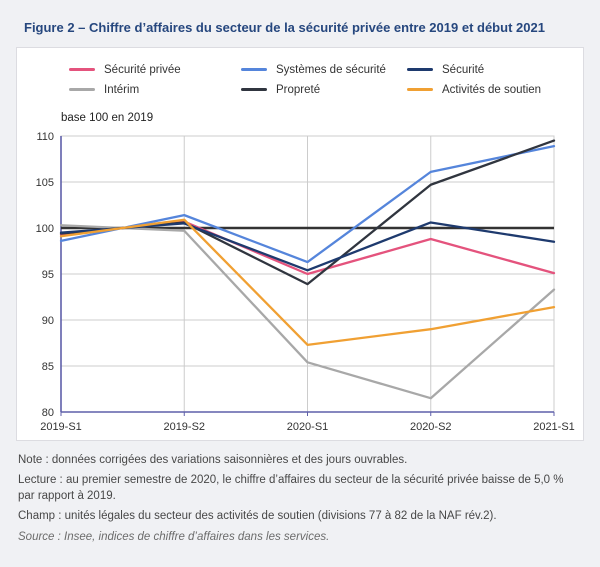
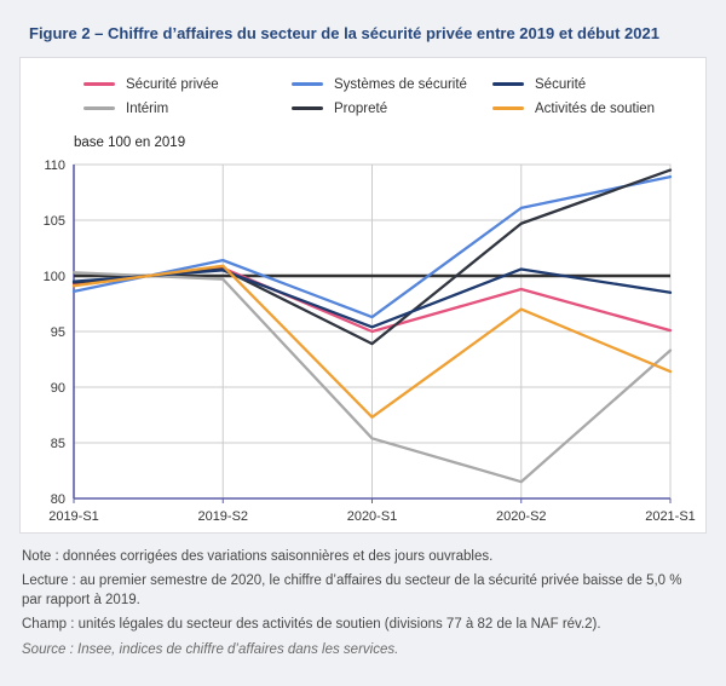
Activités de soutien/2020-S2: 89 -> 97
